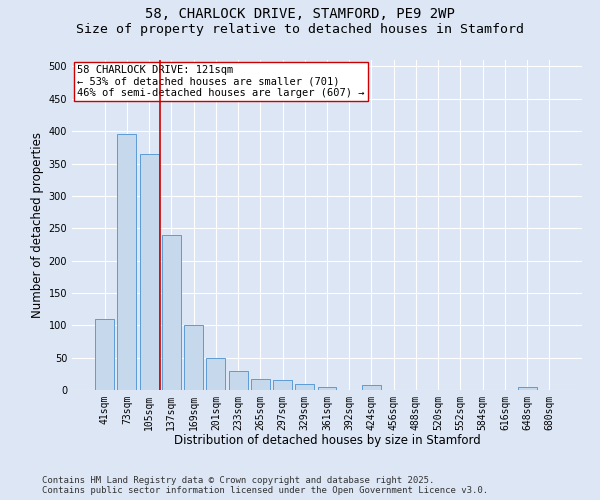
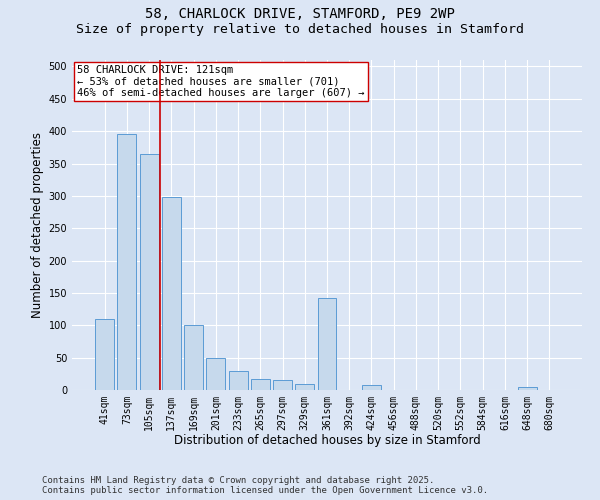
137sqm: 240 -> 298
361sqm: 5 -> 142
